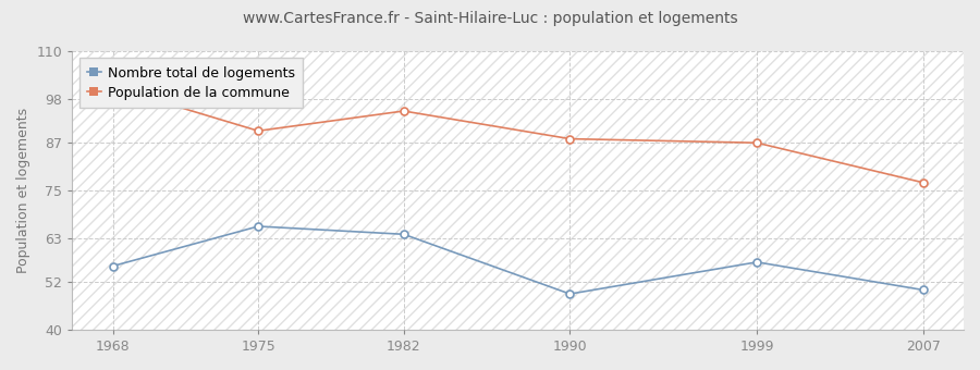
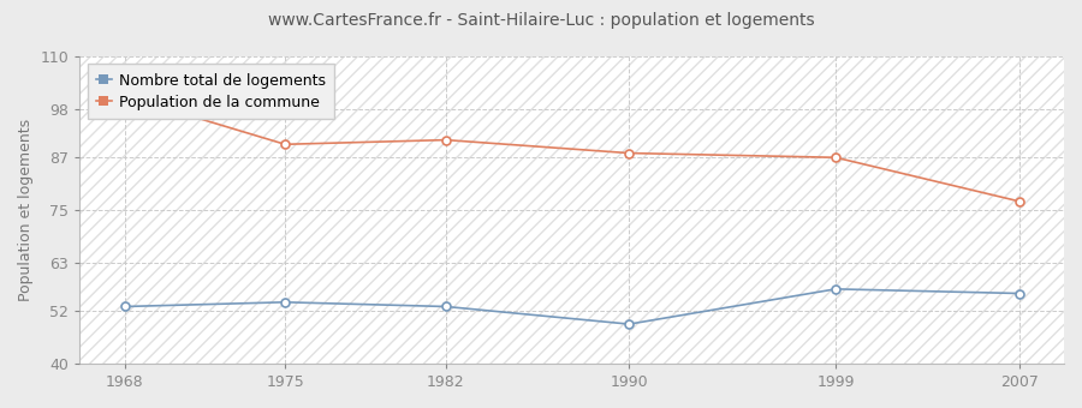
Nombre total de logements/1968: 56 -> 53
Nombre total de logements/1975: 66 -> 54
Nombre total de logements/1982: 64 -> 53
Population de la commune/1982: 95 -> 91
Nombre total de logements/2007: 50 -> 56
